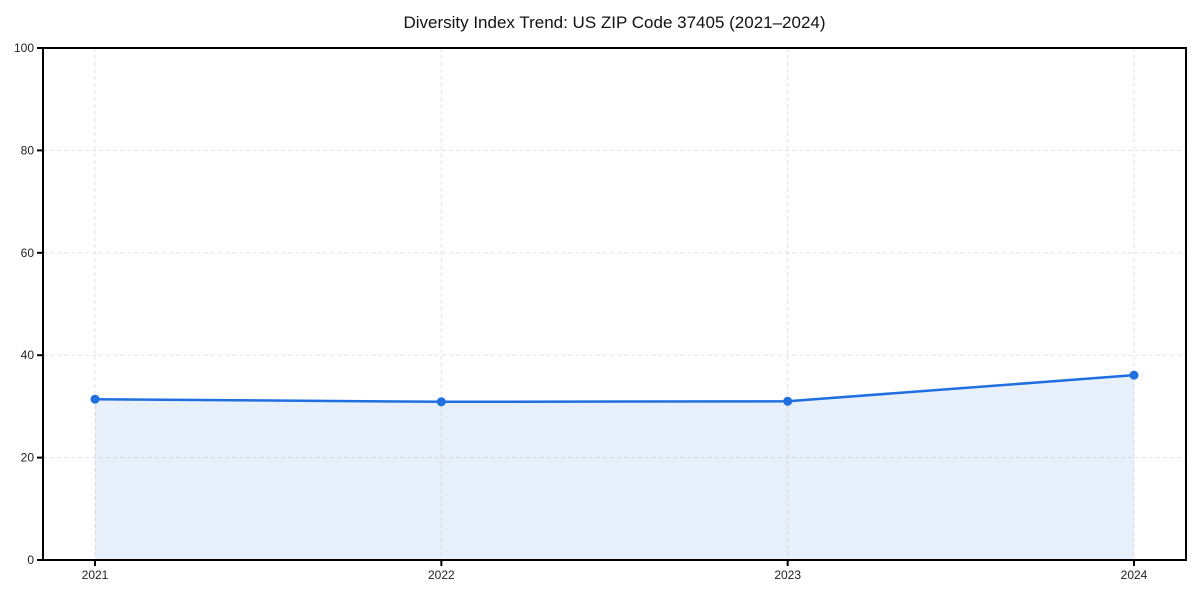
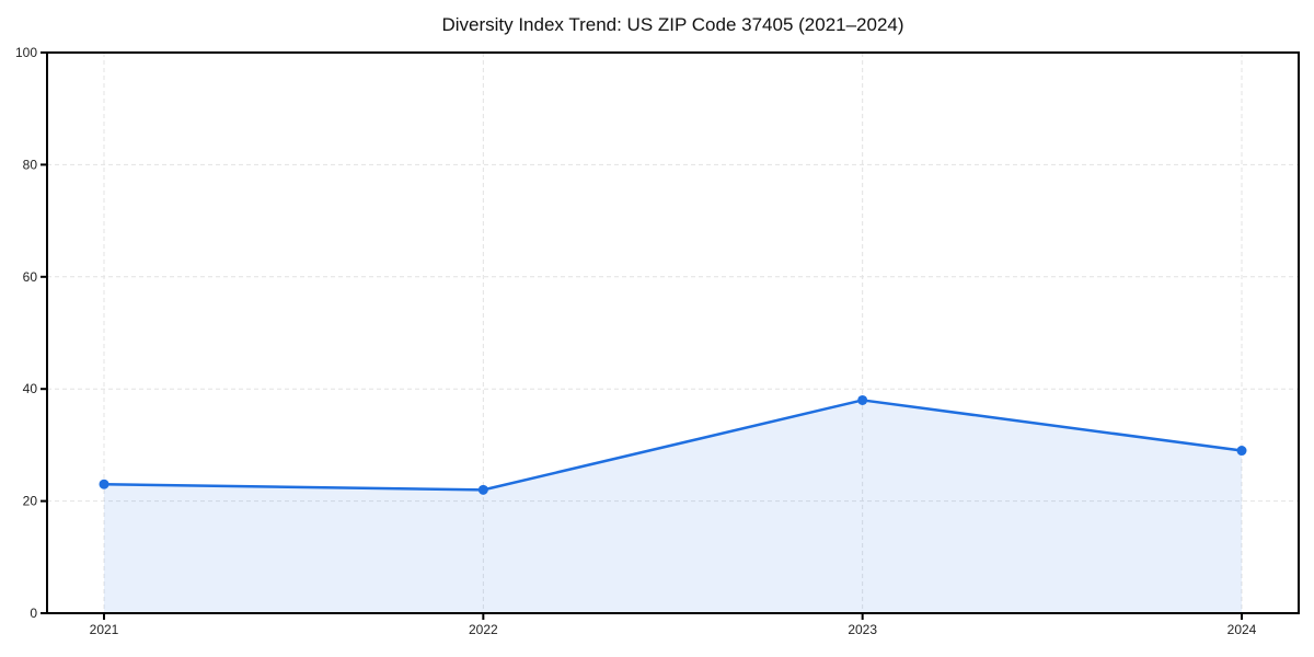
2021: 31 -> 23
2022: 31 -> 22
2023: 31 -> 38
2024: 36 -> 29
